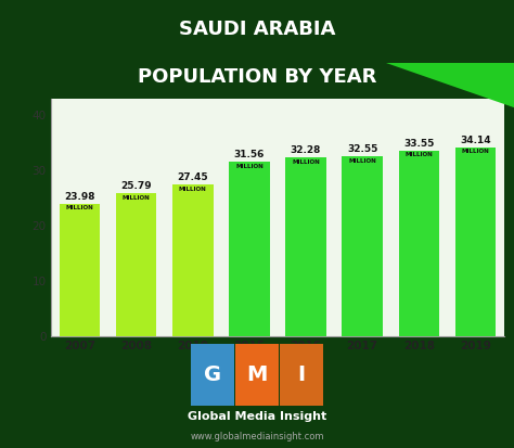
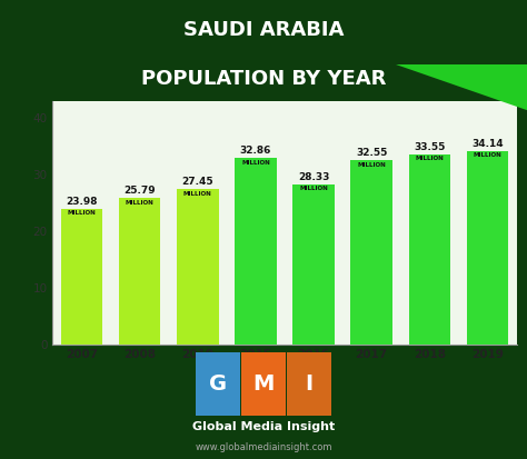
2015: 31.56 -> 32.86
2016: 32.28 -> 28.33
